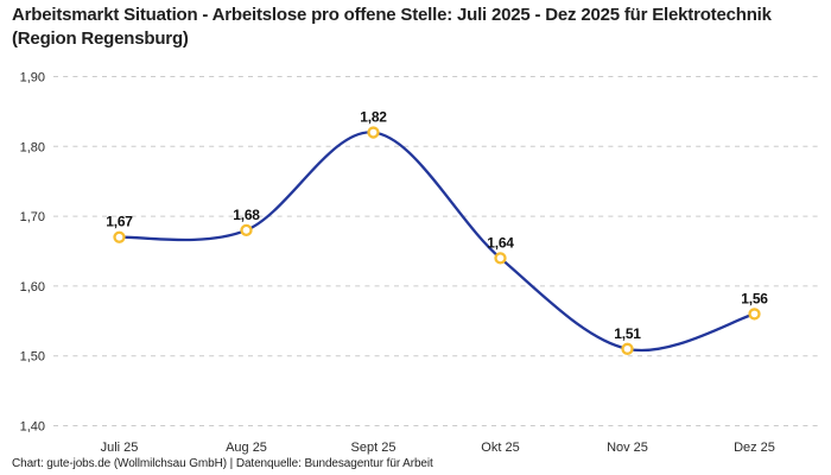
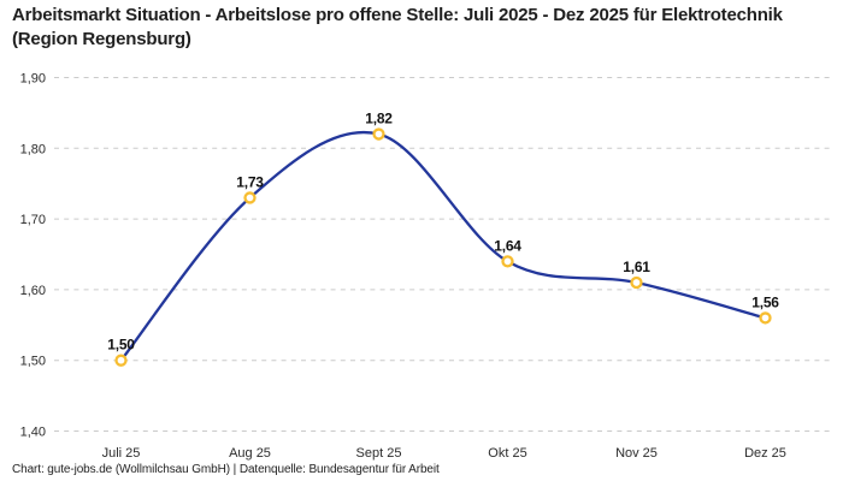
Juli 25: 1,67 -> 1,50
Aug 25: 1,68 -> 1,73
Nov 25: 1,51 -> 1,61
